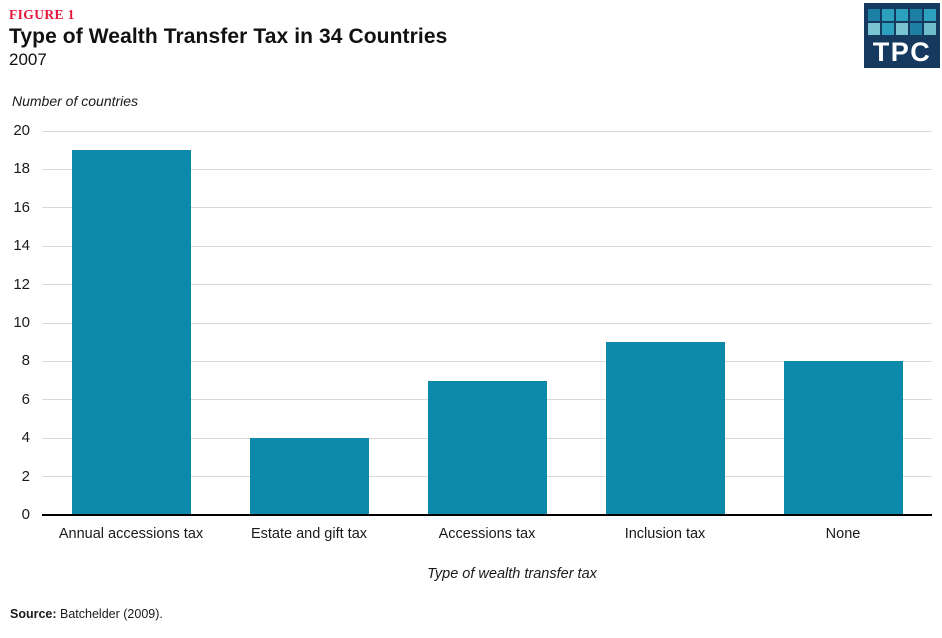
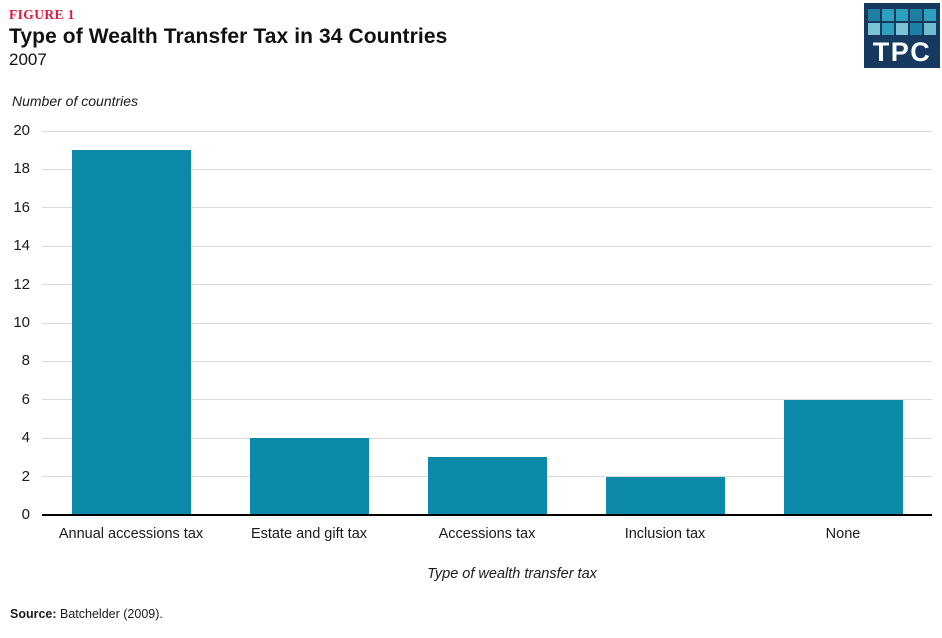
Accessions tax: 7 -> 3
Inclusion tax: 9 -> 2
None: 8 -> 6
